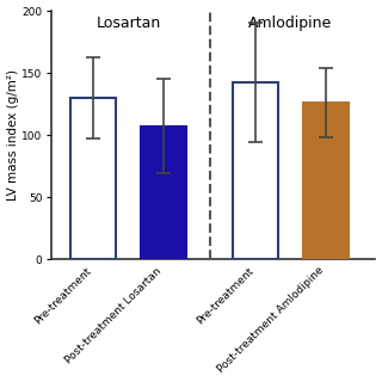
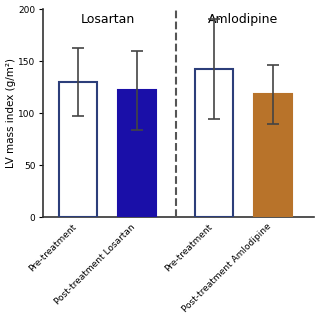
Post-treatment Losartan: 107 -> 122
Post-treatment Amlodipine: 126 -> 118
